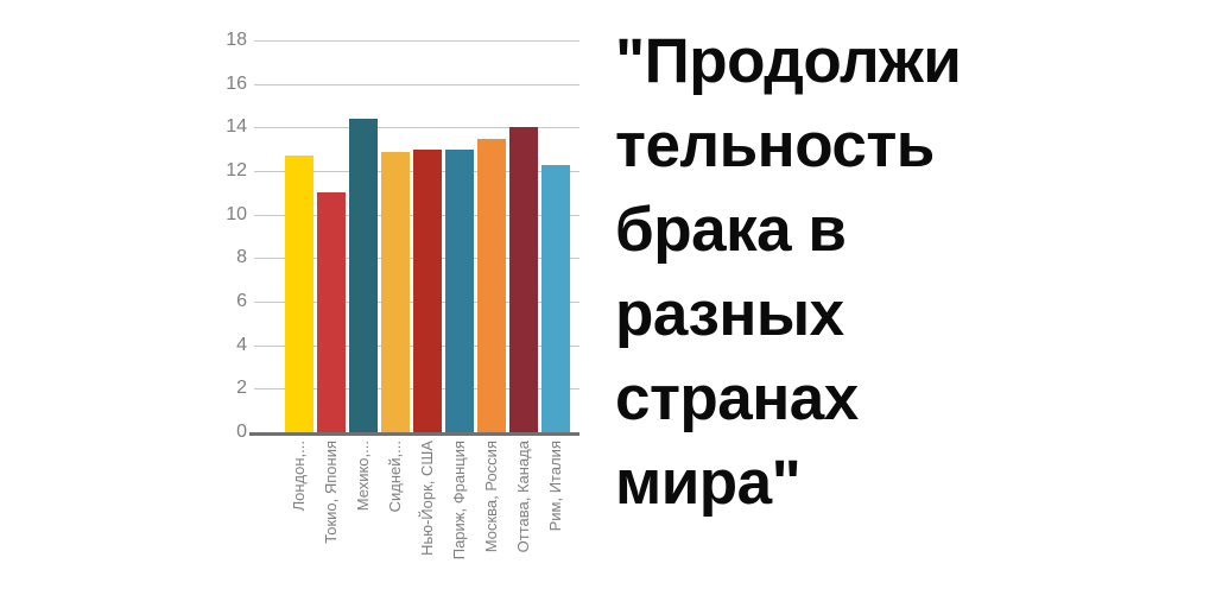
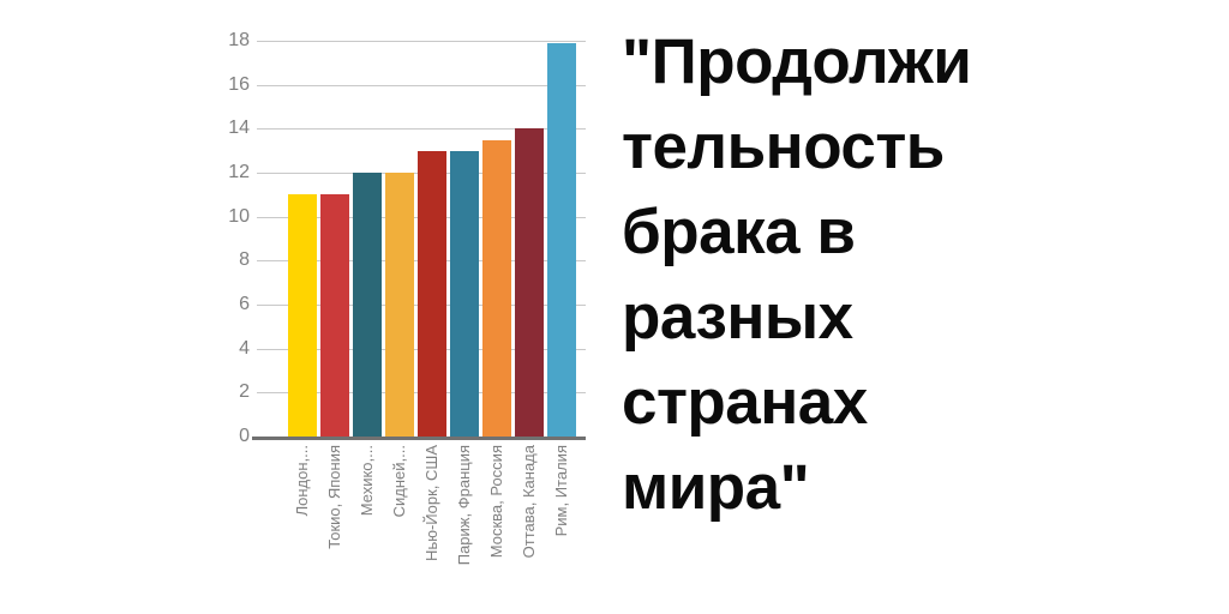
Лондон,...: 12.7 -> 11.0
Мехико,...: 14.4 -> 12.0
Сидней,...: 12.9 -> 12.0
Рим, Италия: 12.3 -> 17.9
